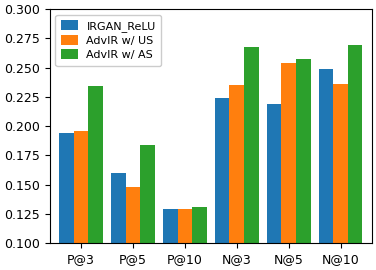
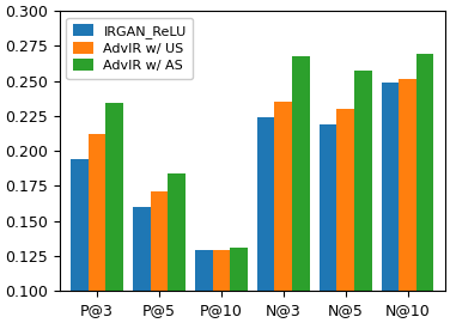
AdvIR w/ US/P@3: 0.196 -> 0.212
AdvIR w/ US/P@5: 0.148 -> 0.171
AdvIR w/ US/N@5: 0.254 -> 0.230
AdvIR w/ US/N@10: 0.236 -> 0.251
